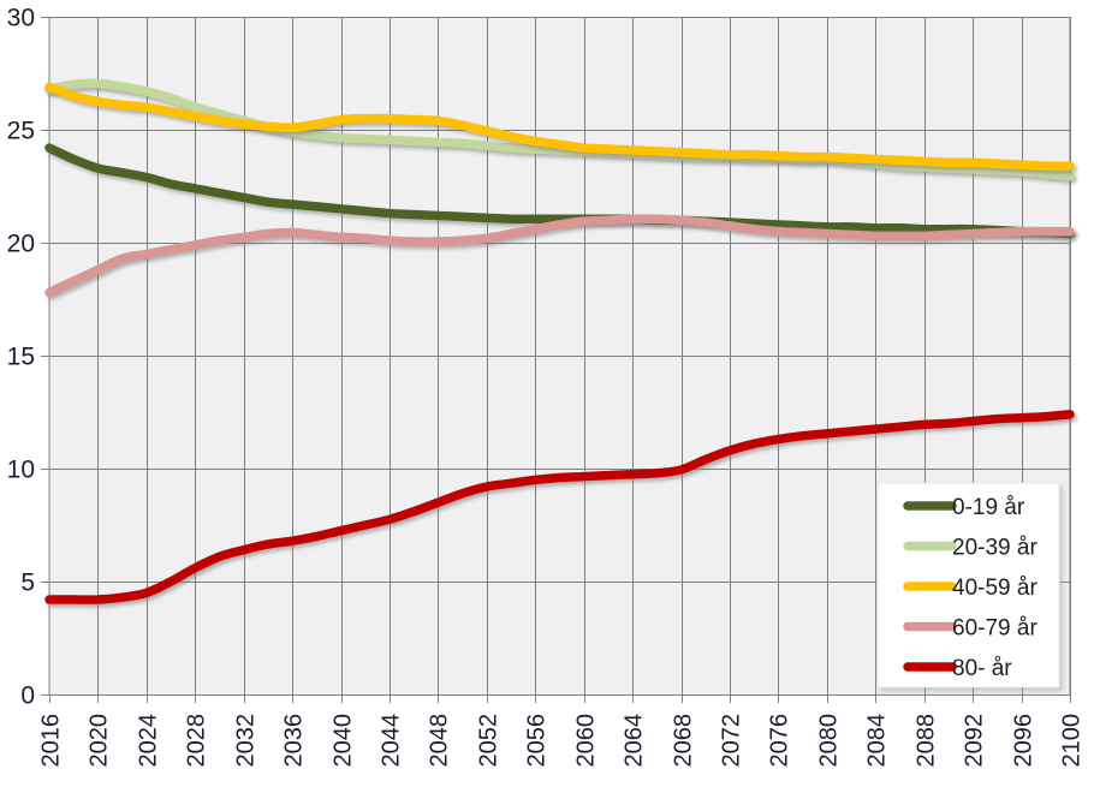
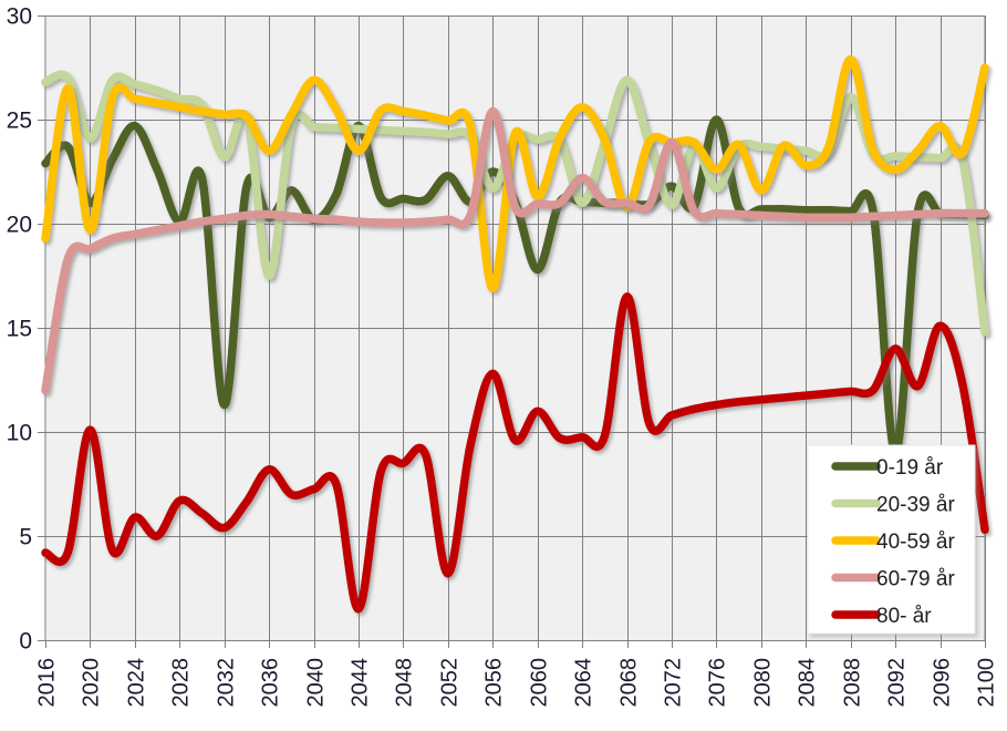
0-19 år/2016: 24.2 -> 22.9
40-59 år/2016: 26.9 -> 19.3
60-79 år/2016: 17.8 -> 12.0
0-19 år/2020: 23.3 -> 21.0
20-39 år/2020: 27.1 -> 24.1
40-59 år/2020: 26.2 -> 19.7
80- år/2020: 4.2 -> 10.1
0-19 år/2024: 22.9 -> 24.7
80- år/2024: 4.5 -> 5.9
0-19 år/2028: 22.4 -> 20.1
80- år/2028: 5.6 -> 6.7
0-19 år/2032: 22.0 -> 11.3
20-39 år/2032: 25.4 -> 23.2
80- år/2032: 6.4 -> 5.4
0-19 år/2036: 21.7 -> 20.3
20-39 år/2036: 24.9 -> 17.5
40-59 år/2036: 25.1 -> 23.5
80- år/2036: 6.8 -> 8.2
0-19 år/2040: 21.5 -> 20.2
40-59 år/2040: 25.4 -> 26.9
0-19 år/2044: 21.3 -> 24.7
40-59 år/2044: 25.5 -> 23.5
80- år/2044: 7.8 -> 1.5
0-19 år/2052: 21.1 -> 22.3
80- år/2052: 9.2 -> 3.2
0-19 år/2056: 21.1 -> 22.5
20-39 år/2056: 24.1 -> 21.7
40-59 år/2056: 24.5 -> 16.9
60-79 år/2056: 20.6 -> 25.4
80- år/2056: 9.5 -> 12.8
0-19 år/2060: 21.1 -> 17.8
40-59 år/2060: 24.2 -> 21.3
80- år/2060: 9.7 -> 11.0
20-39 år/2064: 23.9 -> 21.0
40-59 år/2064: 24.1 -> 25.6
60-79 år/2064: 21.1 -> 22.2
20-39 år/2068: 23.9 -> 26.9
40-59 år/2068: 24.0 -> 20.8
80- år/2068: 9.9 -> 16.5
0-19 år/2072: 20.9 -> 21.8
20-39 år/2072: 23.8 -> 20.9
60-79 år/2072: 20.8 -> 23.9
0-19 år/2076: 20.8 -> 25.0
20-39 år/2076: 23.8 -> 21.7
40-59 år/2076: 23.9 -> 22.6
40-59 år/2080: 23.8 -> 21.6
40-59 år/2084: 23.7 -> 22.8
20-39 år/2088: 23.4 -> 26.1
40-59 år/2088: 23.6 -> 27.9
0-19 år/2092: 20.6 -> 9.0
40-59 år/2092: 23.6 -> 22.6
80- år/2092: 12.1 -> 14.0
40-59 år/2096: 23.4 -> 24.7
80- år/2096: 12.2 -> 15.1
20-39 år/2100: 22.9 -> 14.8
40-59 år/2100: 23.4 -> 27.5
80- år/2100: 12.4 -> 5.3
